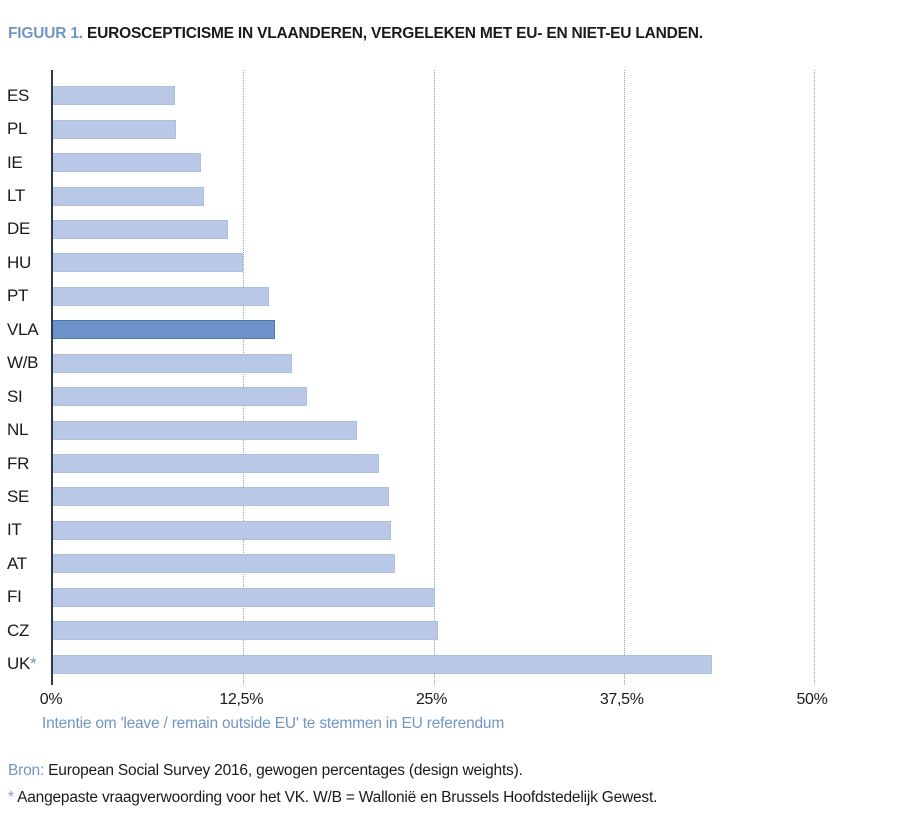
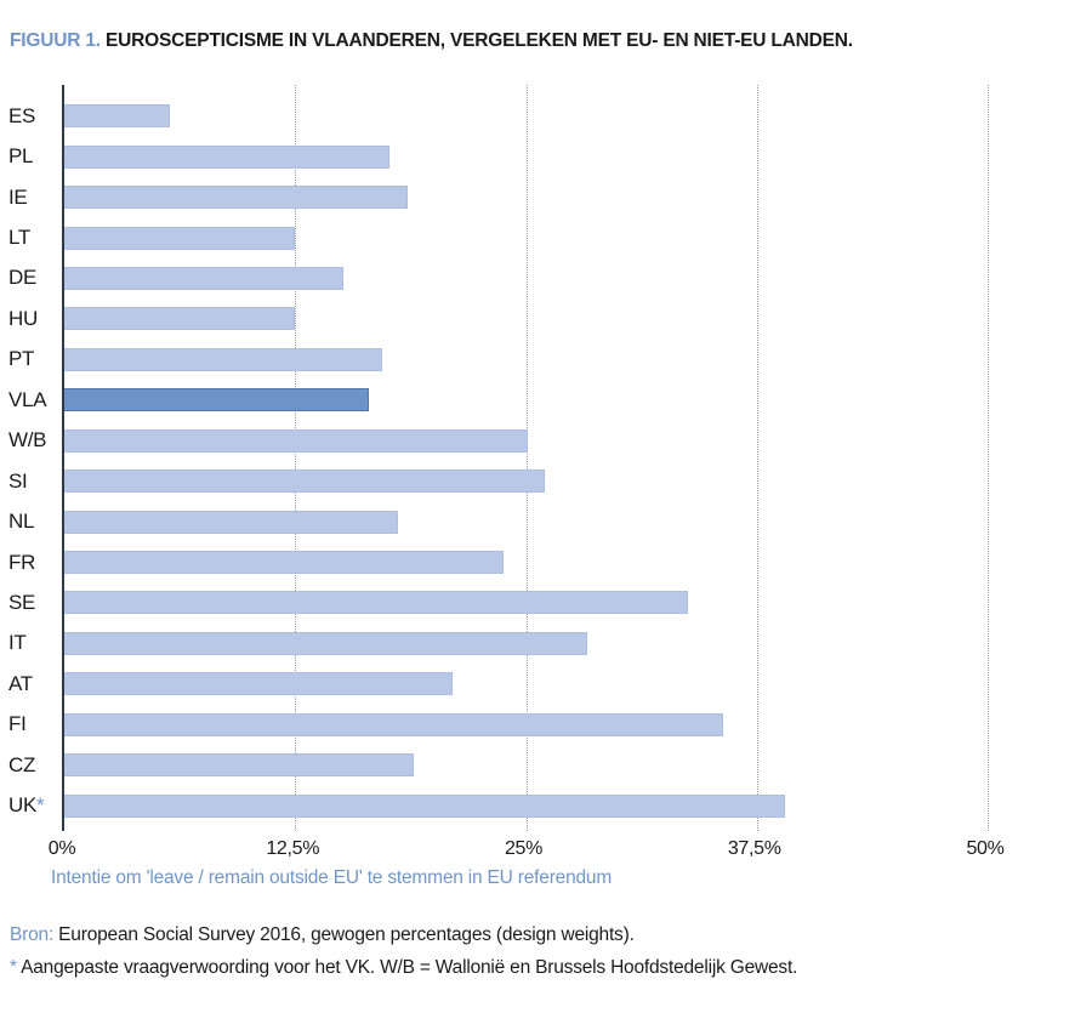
ES: 8.0% -> 5.7%
PL: 8.1% -> 17.6%
IE: 9.7% -> 18.6%
LT: 9.9% -> 12.5%
DE: 11.5% -> 15.1%
PT: 14.2% -> 17.2%
VLA: 14.6% -> 16.5%
W/B: 15.7% -> 25.1%
SI: 16.7% -> 26.0%
NL: 20.0% -> 18.1%
FR: 21.4% -> 23.8%
SE: 22.1% -> 33.8%
IT: 22.2% -> 28.3%
AT: 22.5% -> 21.0%
FI: 25.1% -> 35.7%
CZ: 25.3% -> 18.9%
UK: 43.3% -> 39.0%
